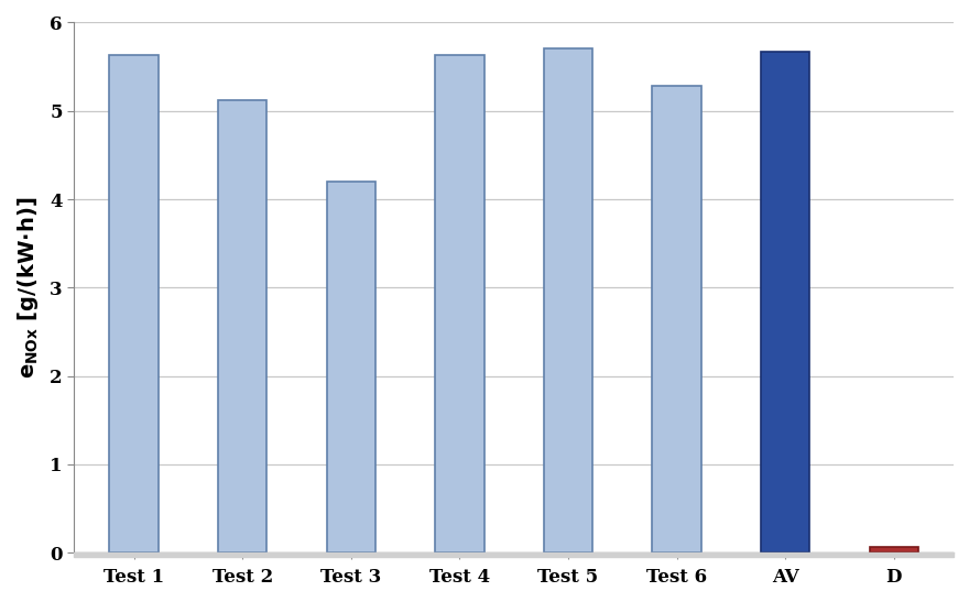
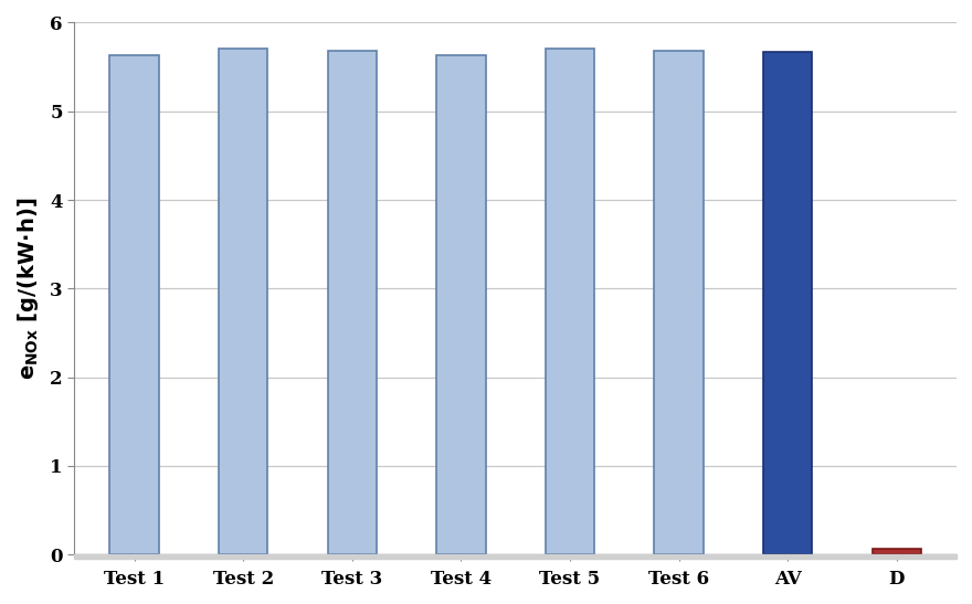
Test 2: 5.12 -> 5.70
Test 3: 4.20 -> 5.68
Test 6: 5.28 -> 5.68
